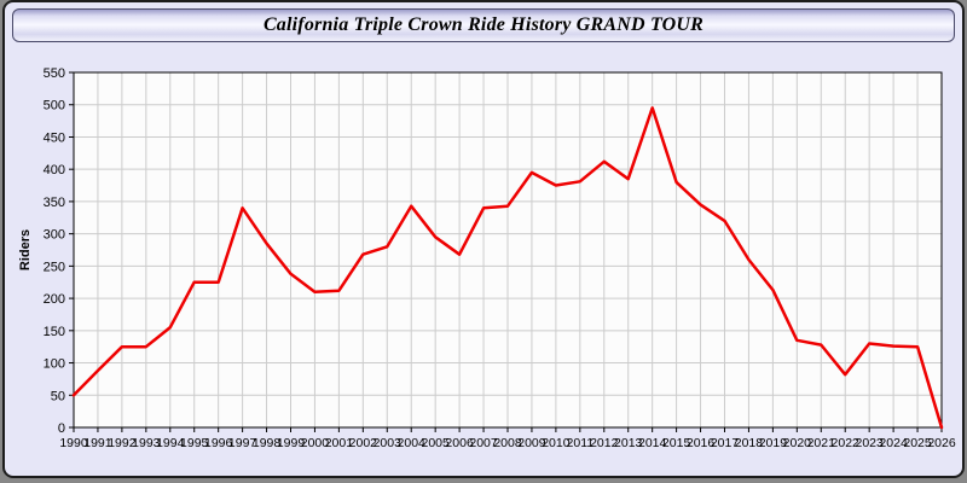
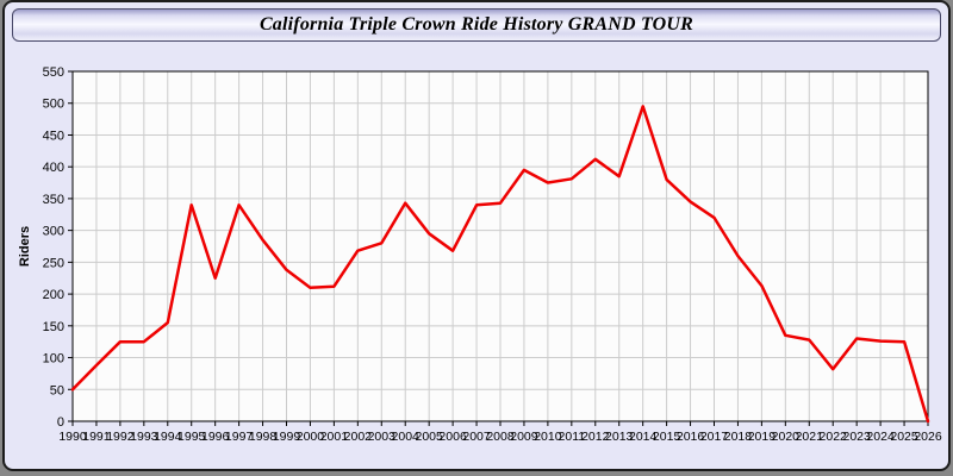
1995: 220 -> 340
